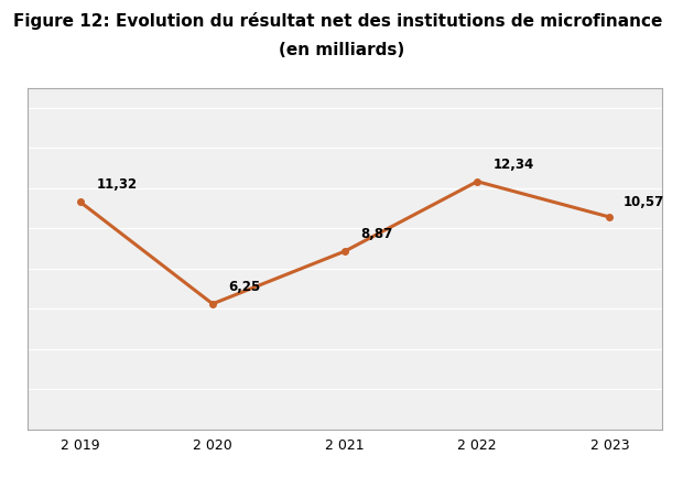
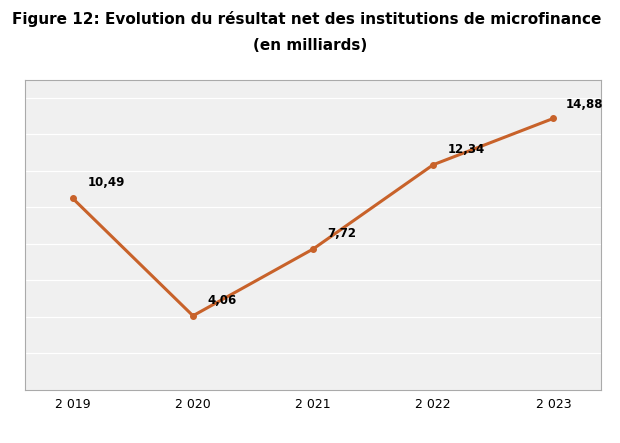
2 019: 11,32 -> 10,49
2 020: 6,25 -> 4,06
2 021: 8,87 -> 7,72
2 023: 10,57 -> 14,88
